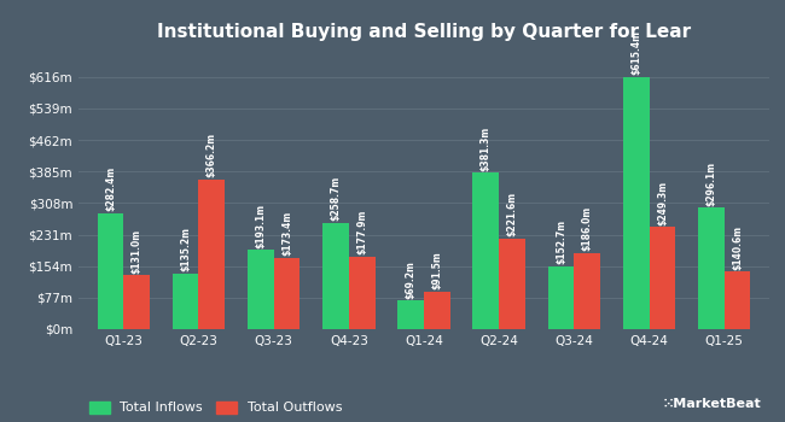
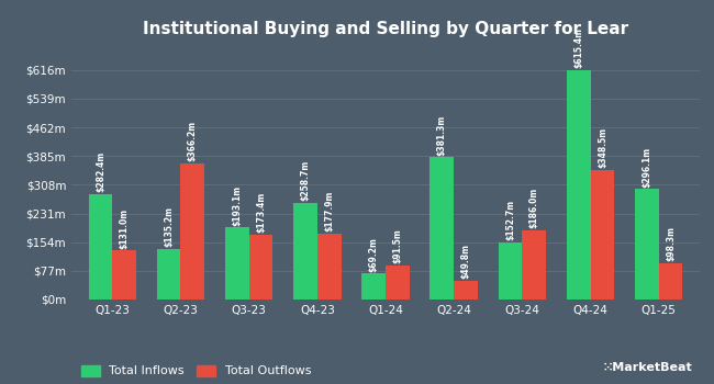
Total Outflows/Q2-24: $221.6m -> $49.8m
Total Outflows/Q4-24: $249.3m -> $348.5m
Total Outflows/Q1-25: $140.6m -> $98.3m
